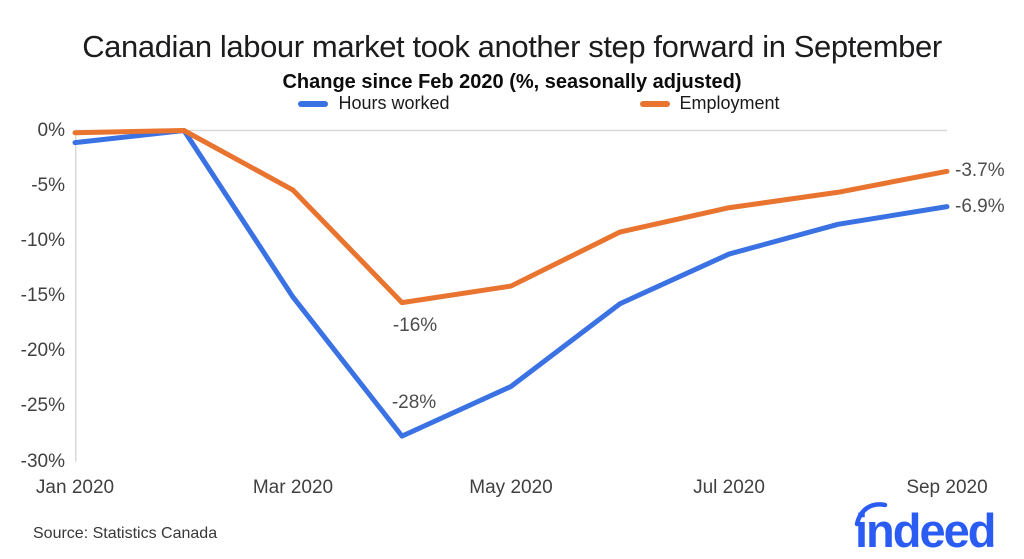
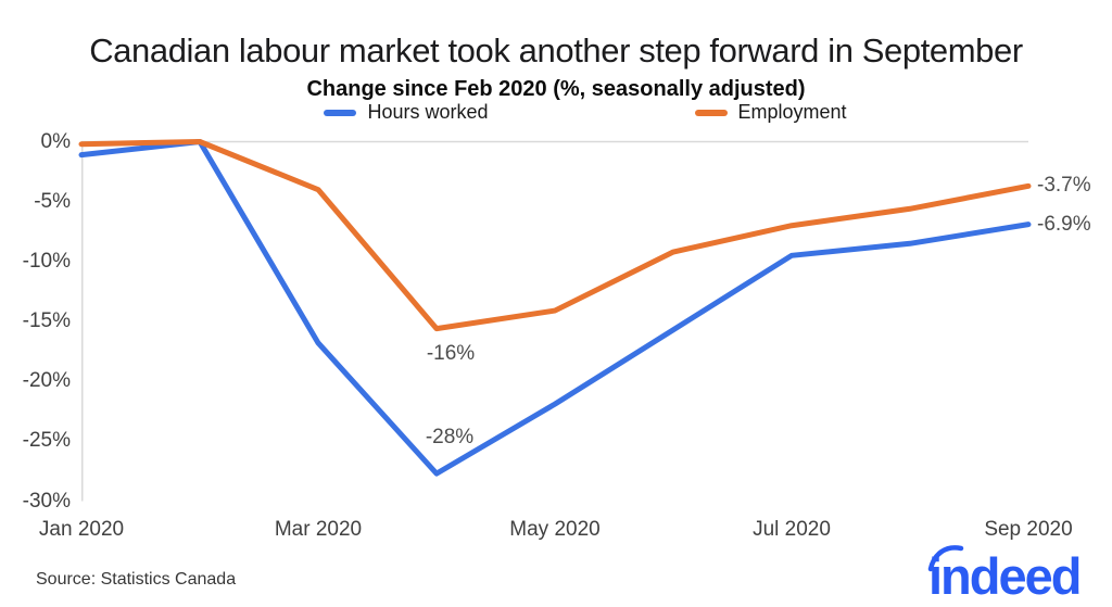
Hours worked/Mar 2020: -15.1% -> -16.8%
Employment/Mar 2020: -5.4% -> -4.0%
Hours worked/May 2020: -23.2% -> -21.9%
Hours worked/Jul 2020: -11.2% -> -9.5%
